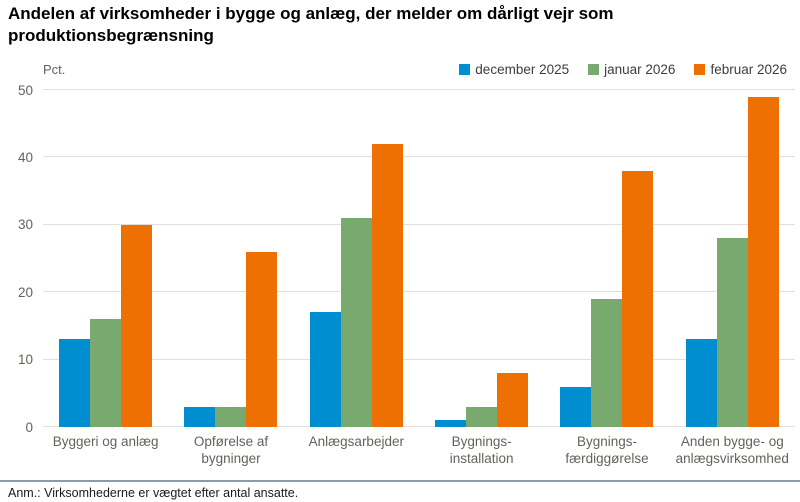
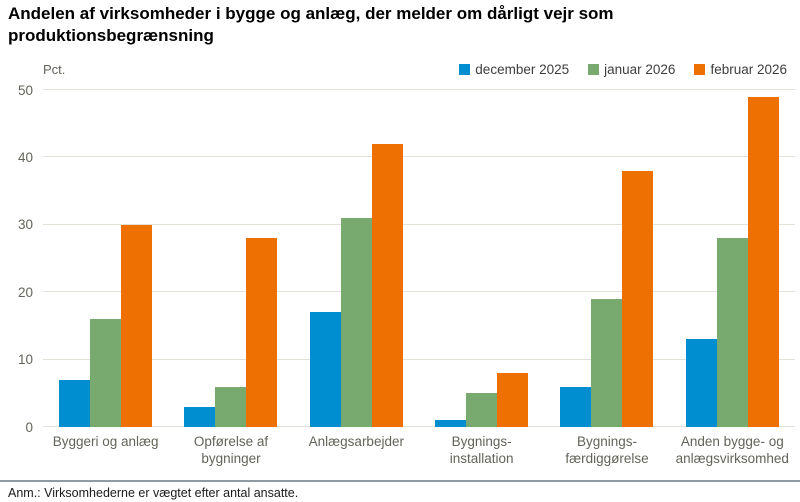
december 2025/Byggeri og anlæg: 13 -> 7
januar 2026/Opførelse af bygninger: 3 -> 6
februar 2026/Opførelse af bygninger: 26 -> 28
januar 2026/Bygnings- installation: 3 -> 5
